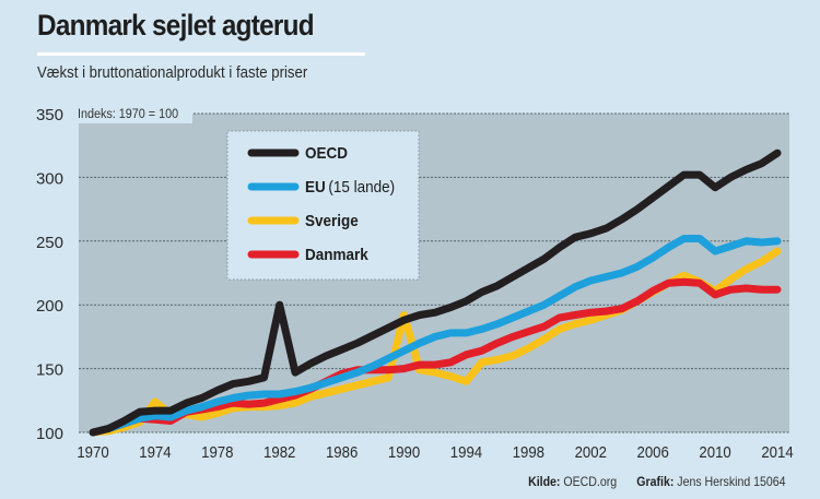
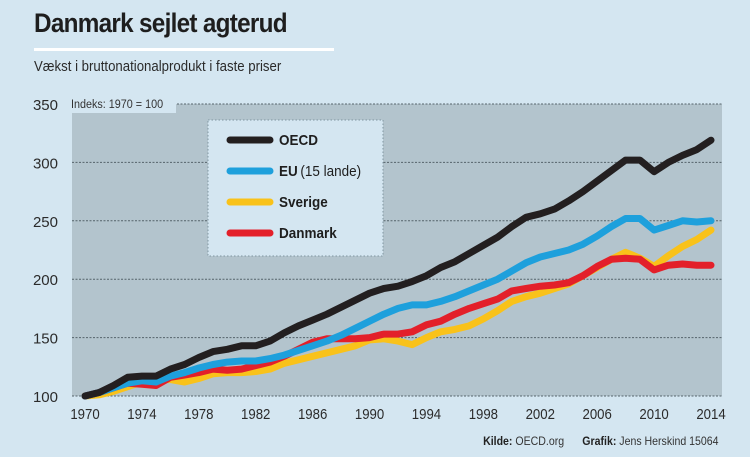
Sverige/1974: 124 -> 112
OECD/1982: 200 -> 143
Sverige/1990: 192 -> 148
Sverige/1994: 140 -> 150
